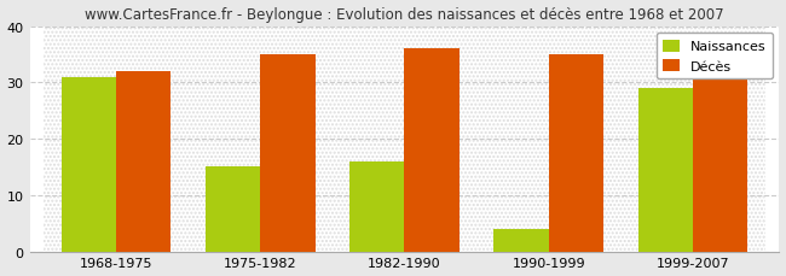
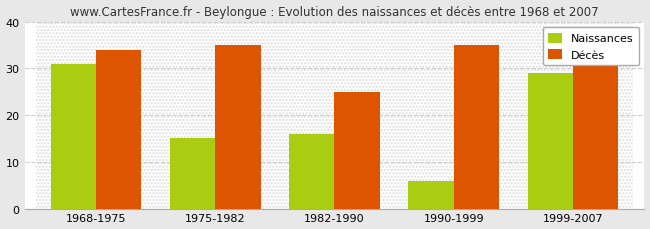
Décès/1968-1975: 32 -> 34
Décès/1982-1990: 36 -> 25
Naissances/1990-1999: 4 -> 6
